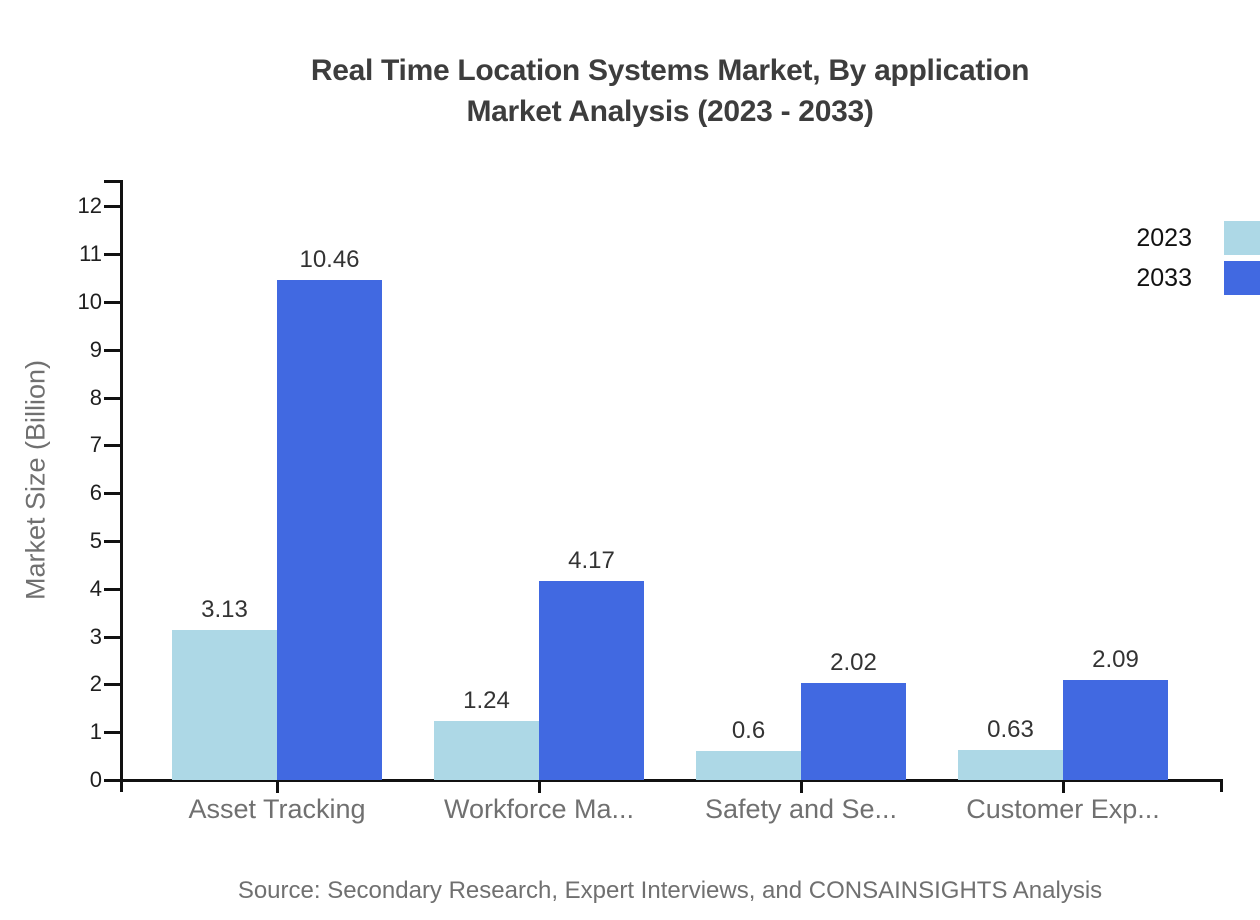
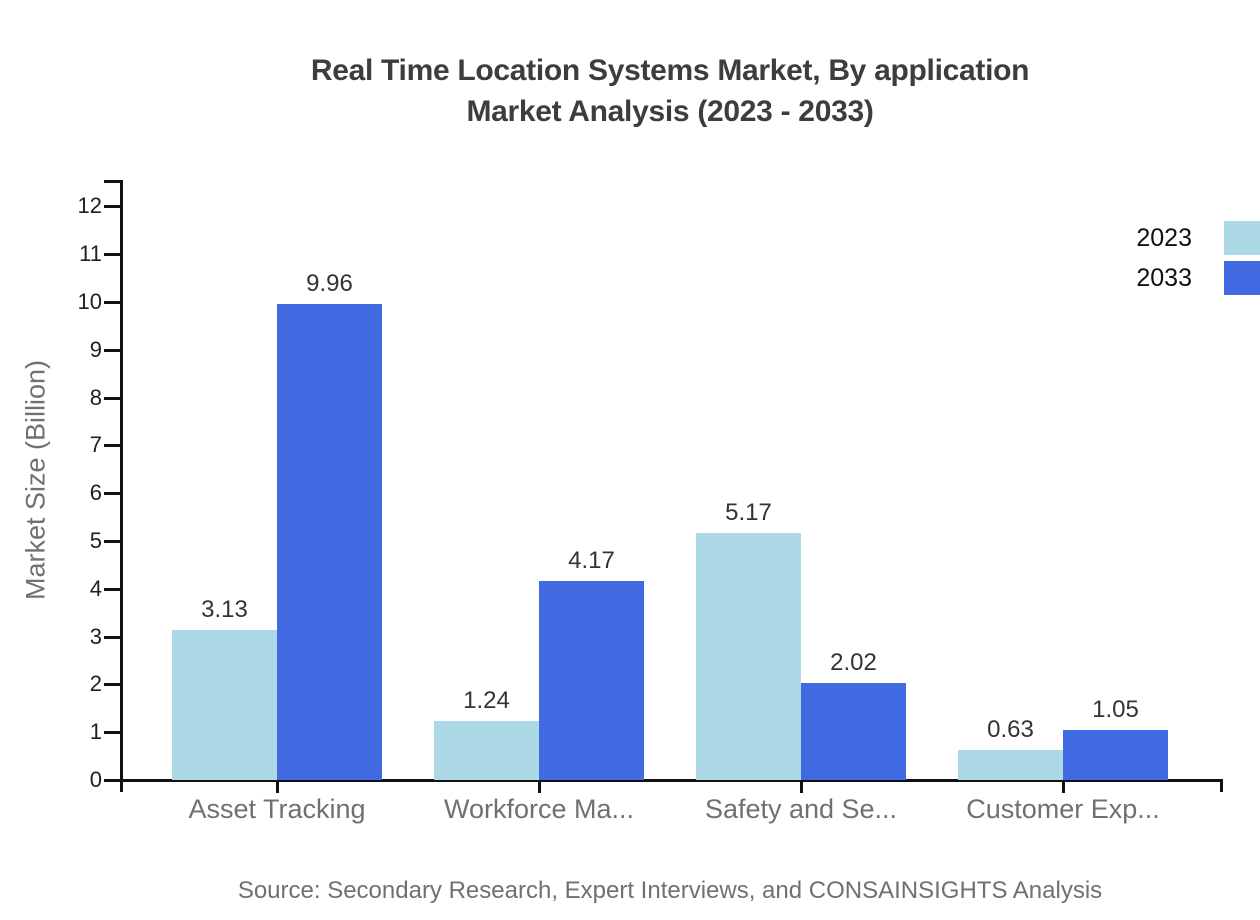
2033/Asset Tracking: 10.46 -> 9.96
2023/Safety and Se...: 0.6 -> 5.17
2033/Customer Exp...: 2.09 -> 1.05
